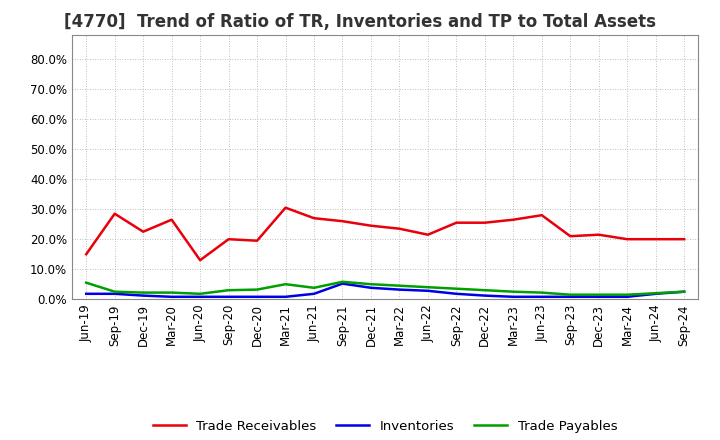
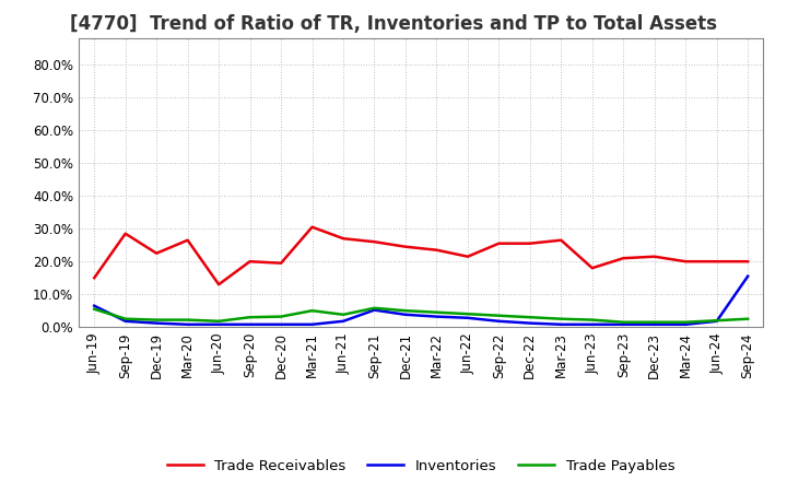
Inventories/Jun-19: 1.8% -> 6.5%
Trade Receivables/Jun-23: 28.0% -> 18.0%
Inventories/Sep-24: 2.5% -> 15.5%
